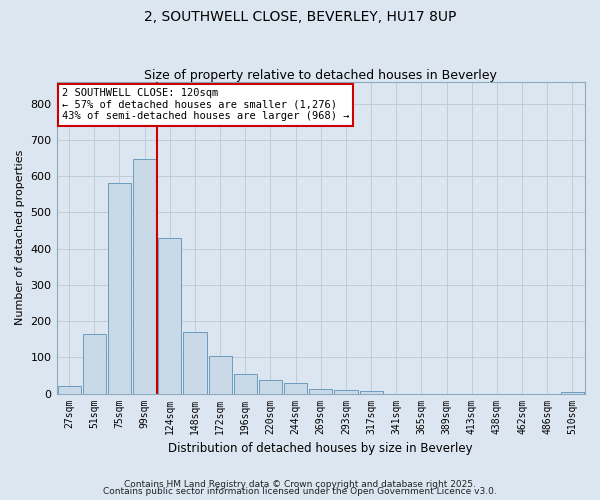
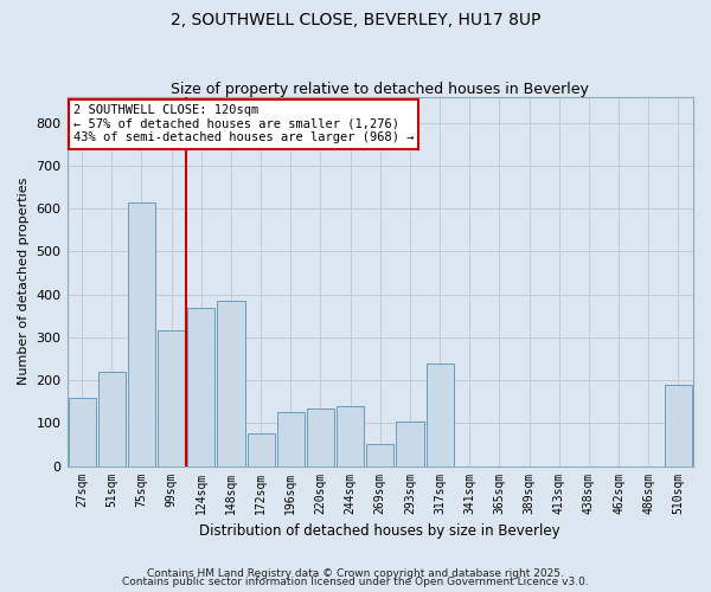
27sqm: 20 -> 160
51sqm: 165 -> 220
75sqm: 580 -> 615
99sqm: 648 -> 315
124sqm: 430 -> 370
148sqm: 170 -> 385
172sqm: 103 -> 75
196sqm: 55 -> 125
220sqm: 38 -> 135
244sqm: 30 -> 140
269sqm: 13 -> 50
293sqm: 9 -> 105
317sqm: 7 -> 240
510sqm: 5 -> 190
